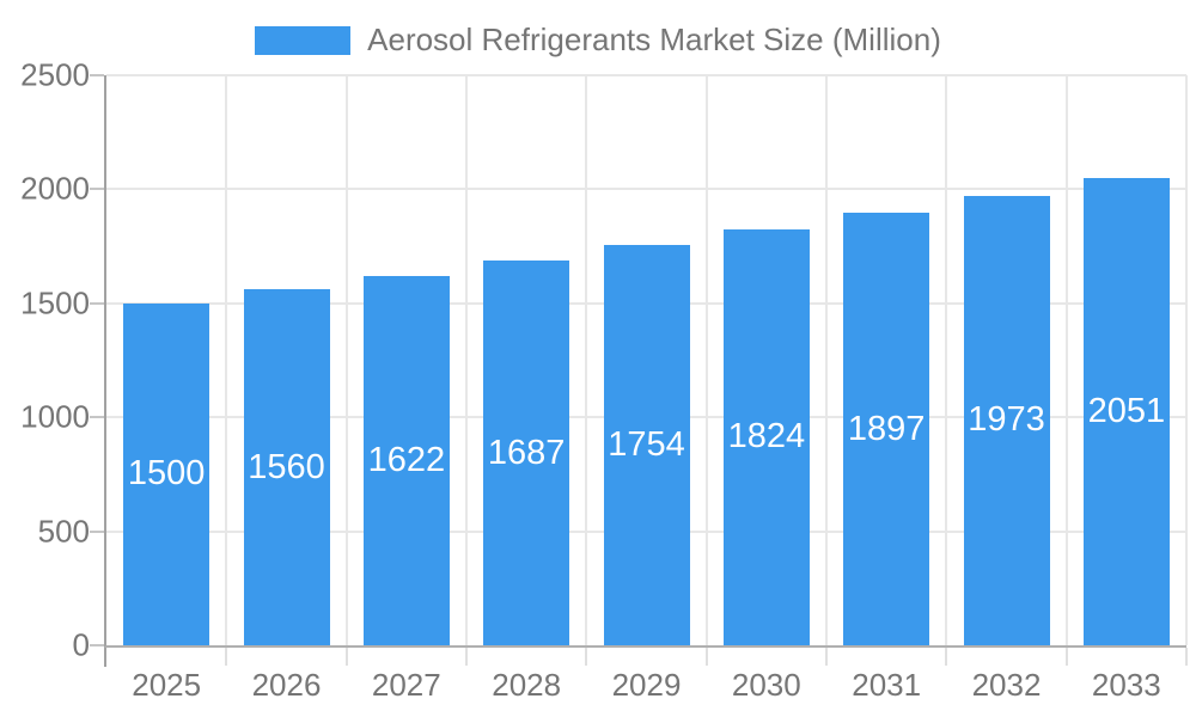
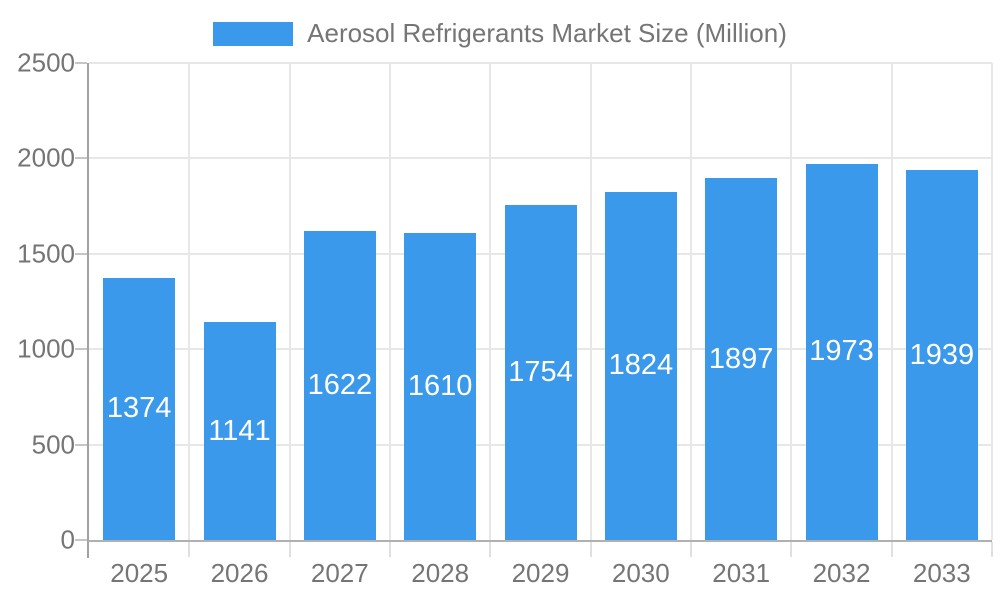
2025: 1500 -> 1374
2026: 1560 -> 1141
2028: 1687 -> 1610
2033: 2051 -> 1939
